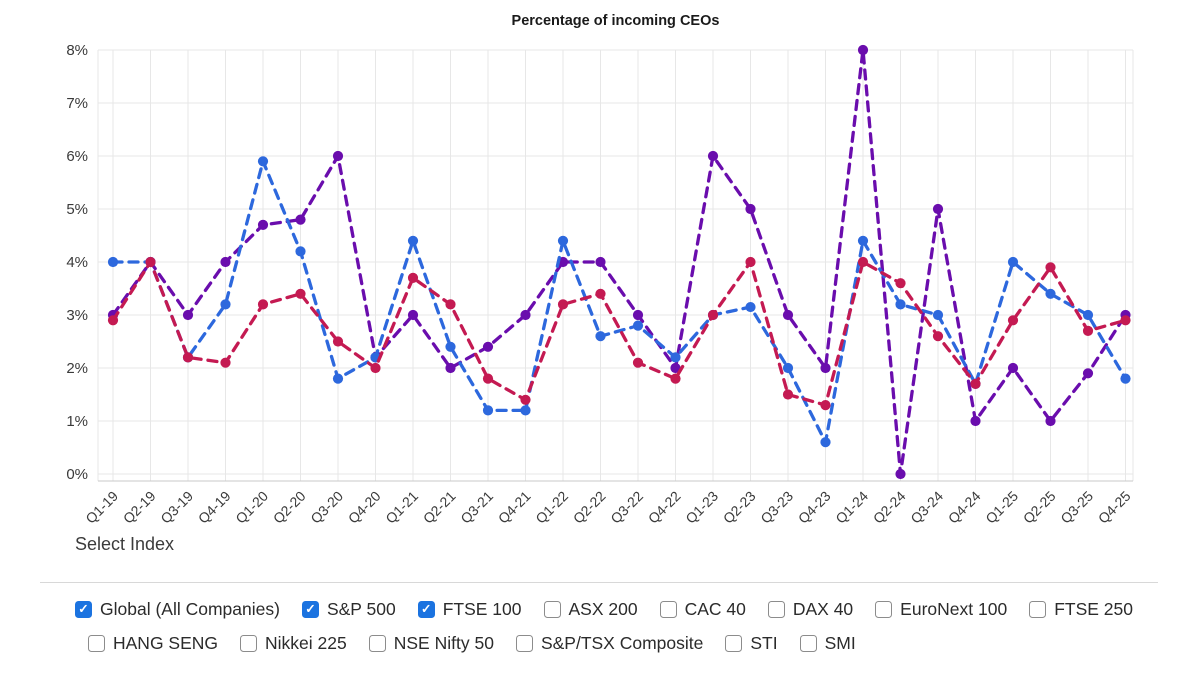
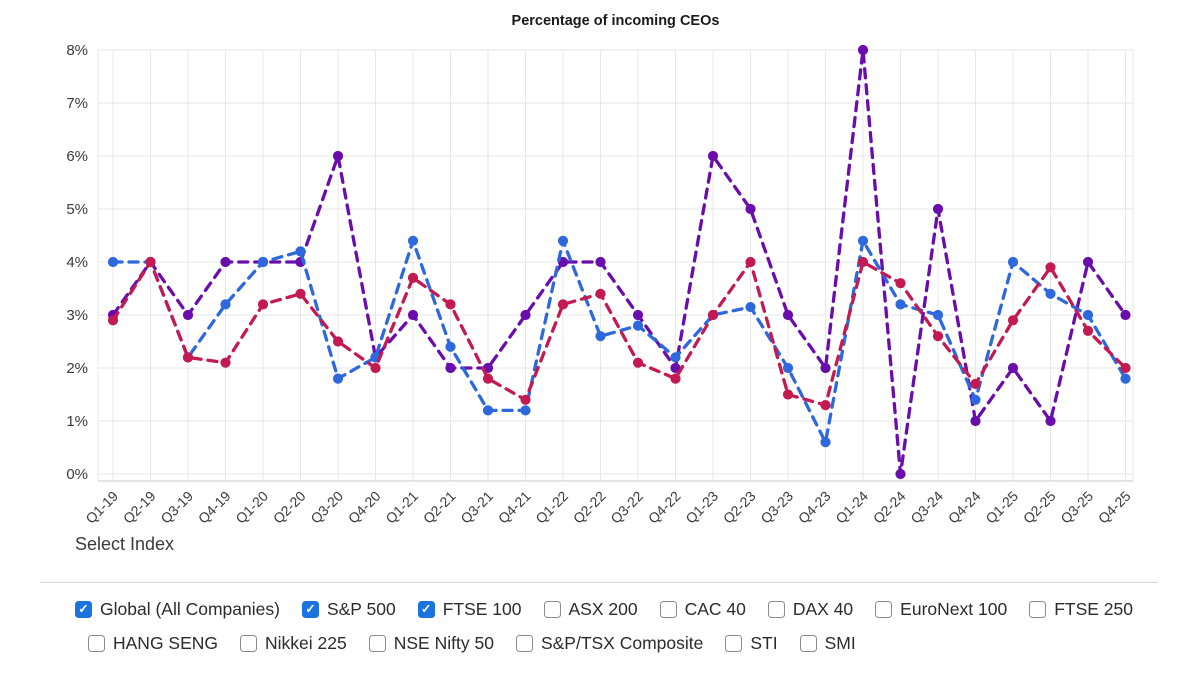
FTSE 100/Q1-20: 4.7% -> 4.0%
Global (All Companies)/Q1-20: 5.9% -> 4.0%
FTSE 100/Q2-20: 4.8% -> 4.0%
FTSE 100/Q3-21: 2.4% -> 2.0%
Global (All Companies)/Q4-24: 1.7% -> 1.4%
FTSE 100/Q3-25: 1.9% -> 4.0%
S&P 500/Q4-25: 2.9% -> 2.0%
